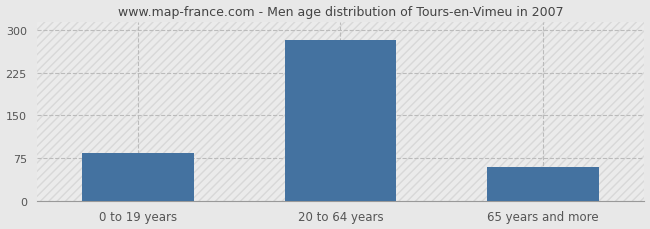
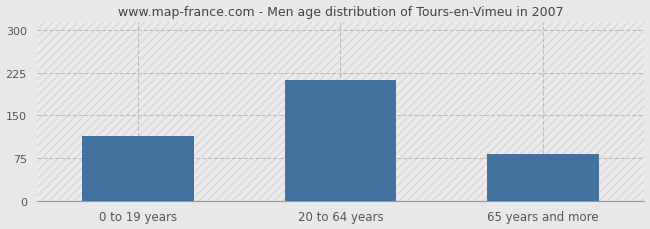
0 to 19 years: 83 -> 114
20 to 64 years: 283 -> 212
65 years and more: 60 -> 82
